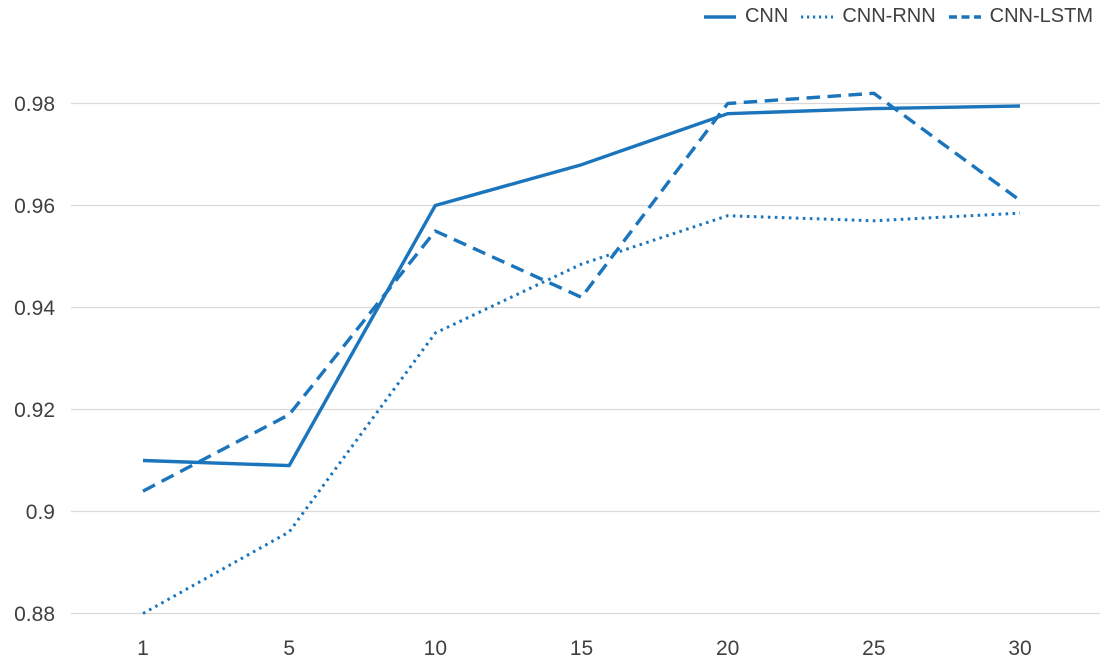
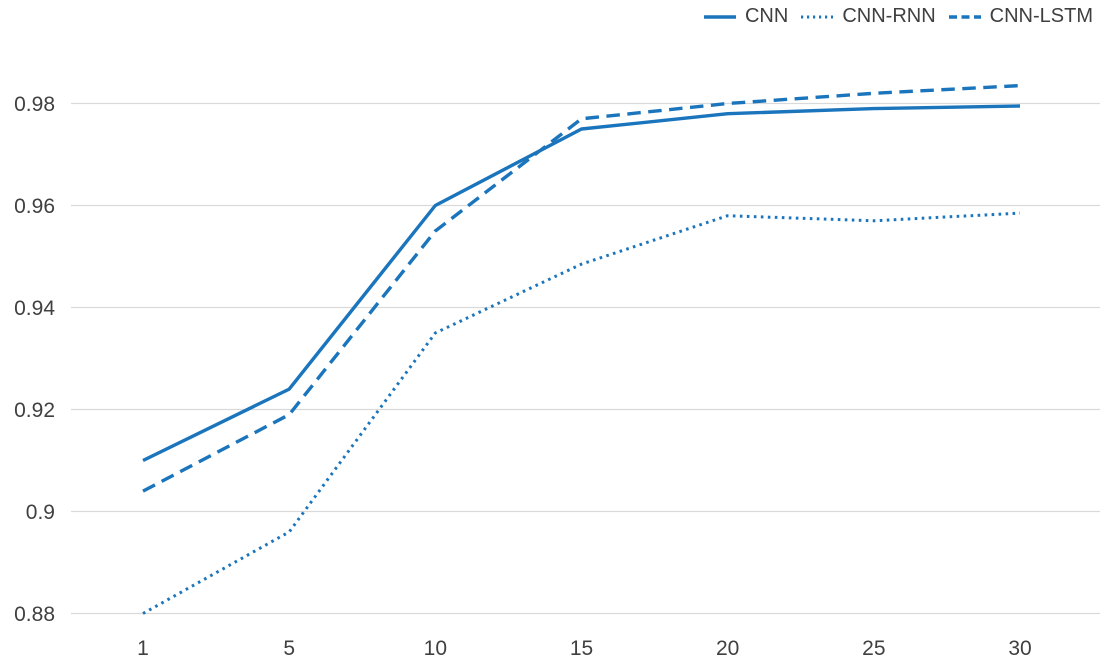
CNN/5: 0.909 -> 0.924
CNN/15: 0.968 -> 0.975
CNN-LSTM/15: 0.942 -> 0.977
CNN-LSTM/30: 0.961 -> 0.984
